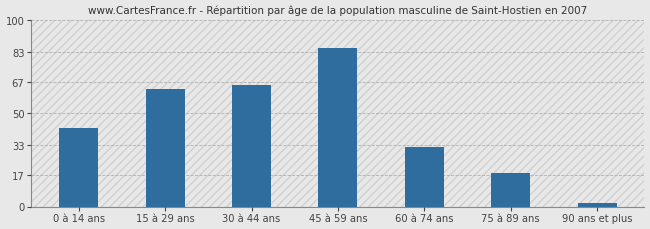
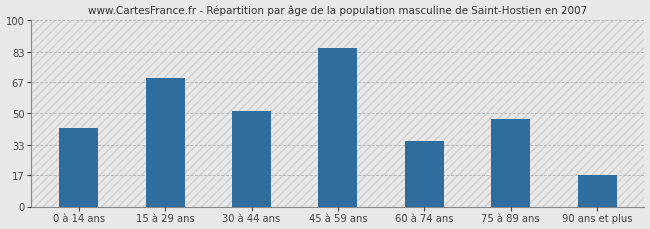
15 à 29 ans: 63 -> 69
30 à 44 ans: 65 -> 51
60 à 74 ans: 32 -> 35
75 à 89 ans: 18 -> 47
90 ans et plus: 2 -> 17
